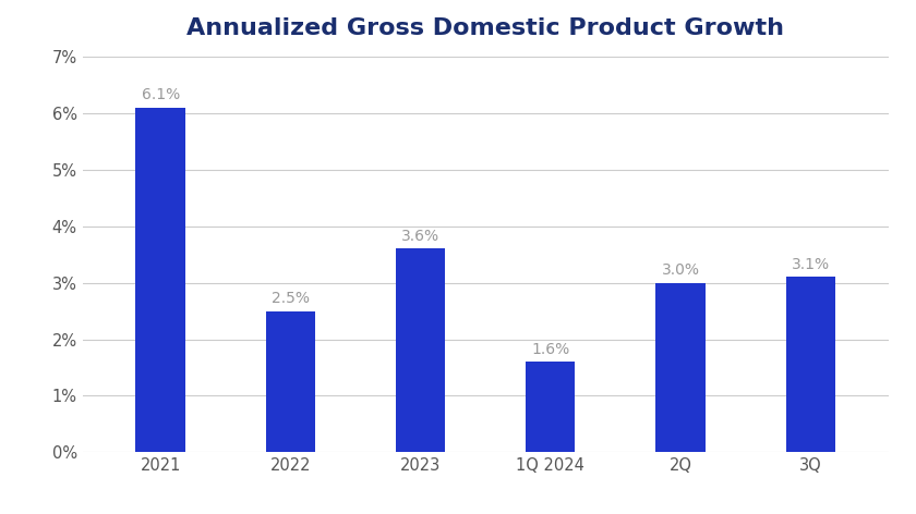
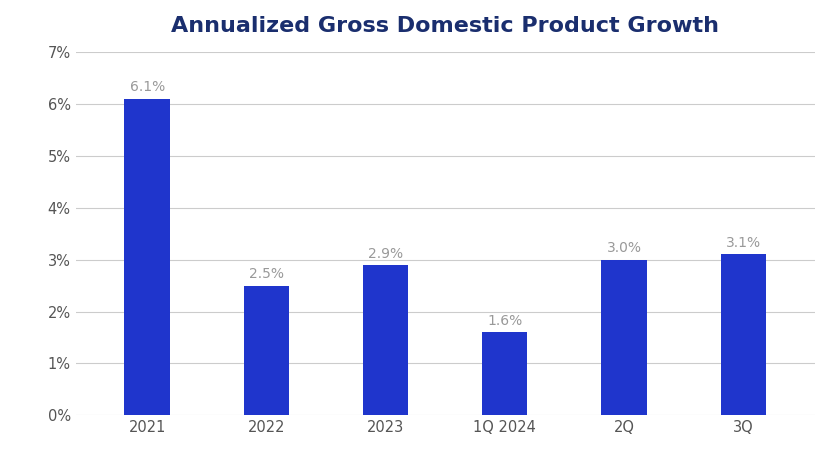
2023: 3.6% -> 2.9%
